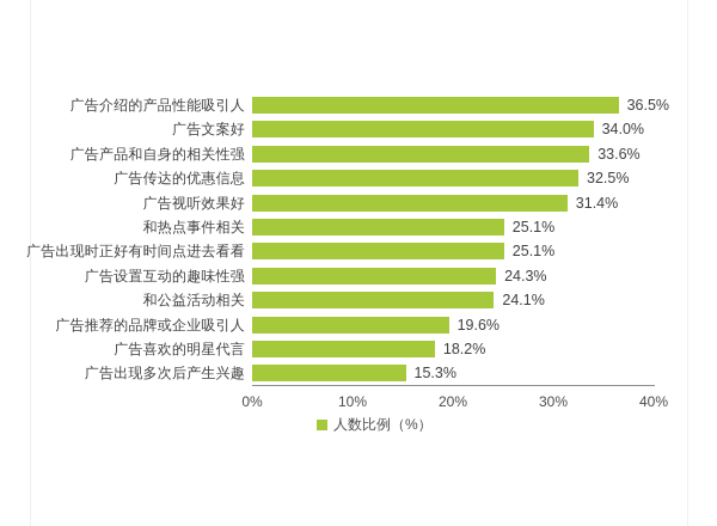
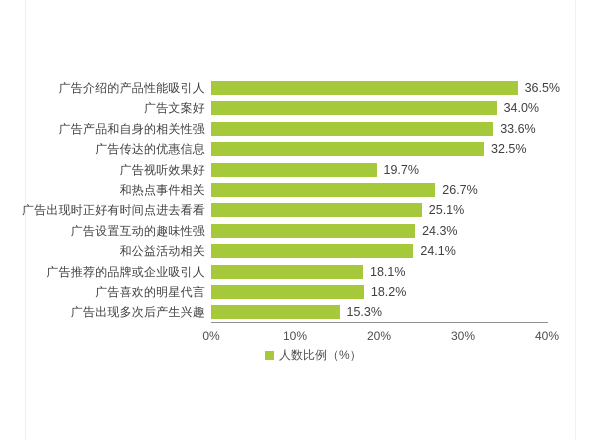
广告视听效果好: 31.4% -> 19.7%
和热点事件相关: 25.1% -> 26.7%
广告推荐的品牌或企业吸引人: 19.6% -> 18.1%
